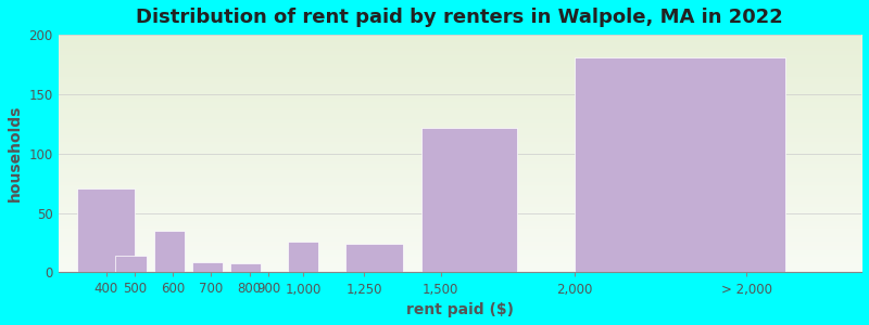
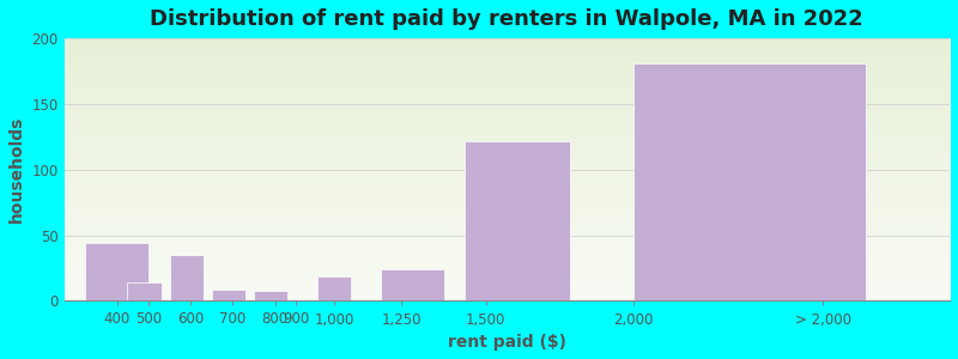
400: 71 -> 44
1,000: 26 -> 19
